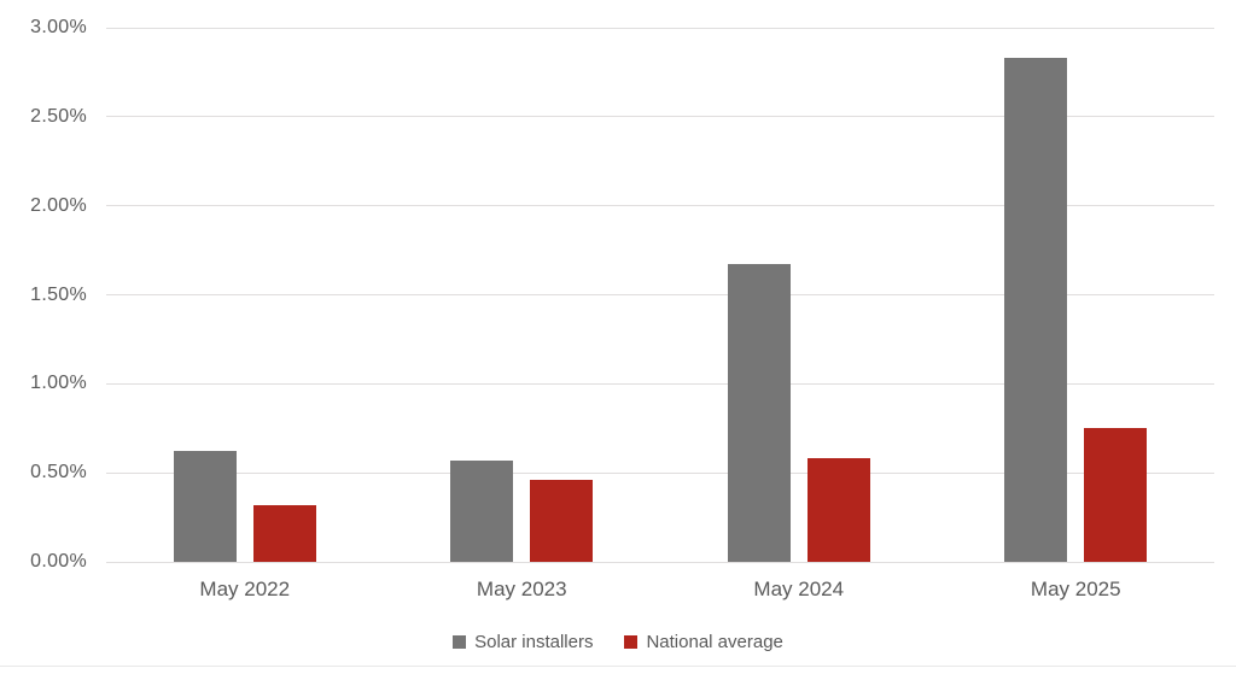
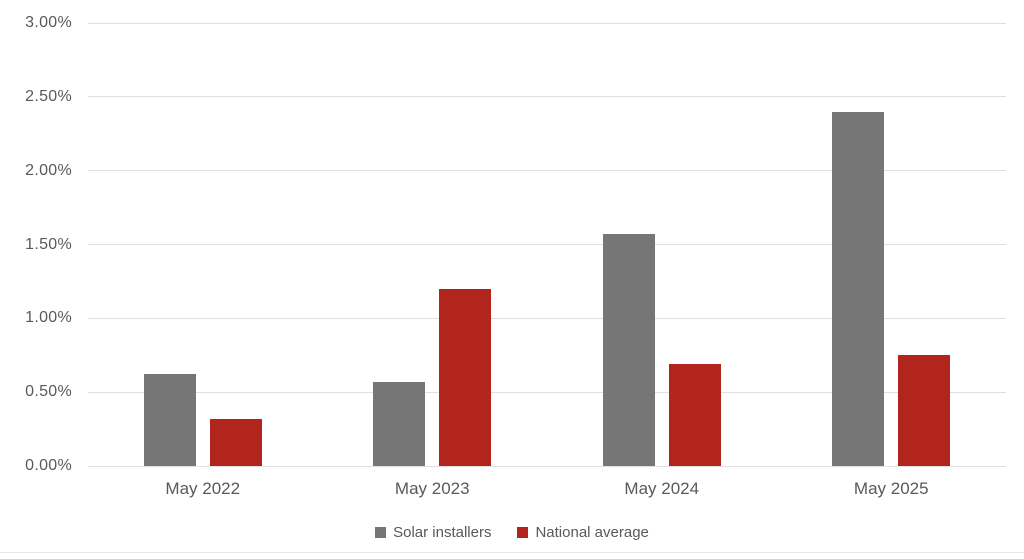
National average/May 2023: 0.46% -> 1.20%
Solar installers/May 2024: 1.67% -> 1.57%
National average/May 2024: 0.58% -> 0.69%
Solar installers/May 2025: 2.83% -> 2.40%
